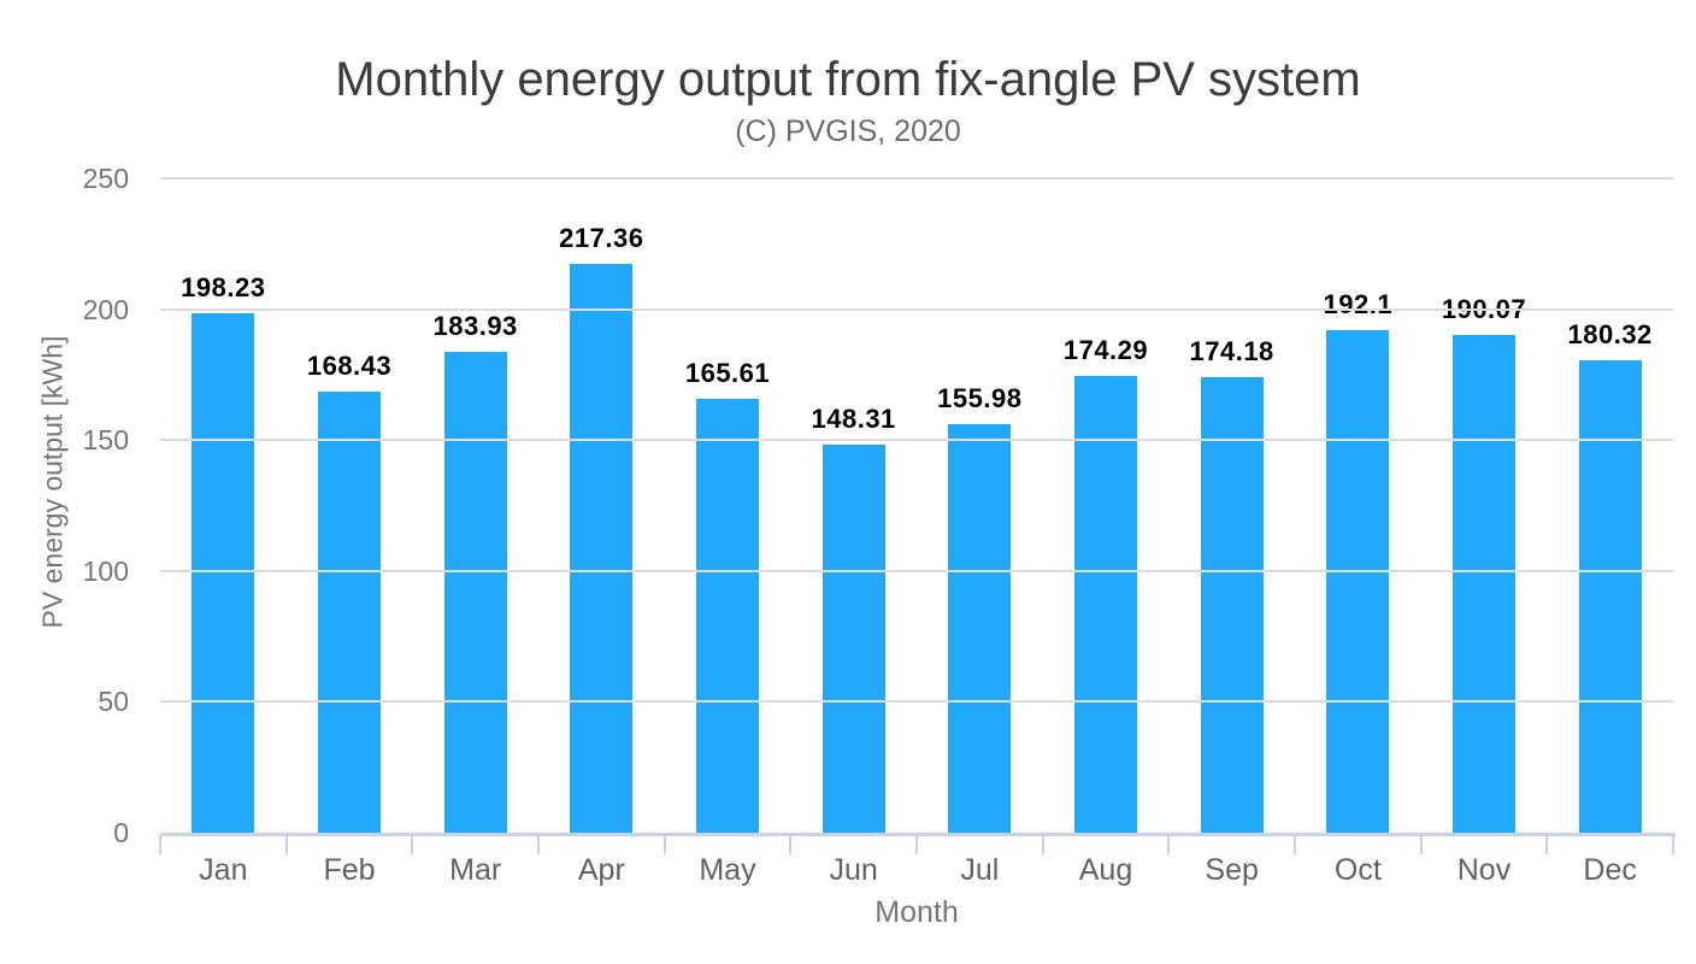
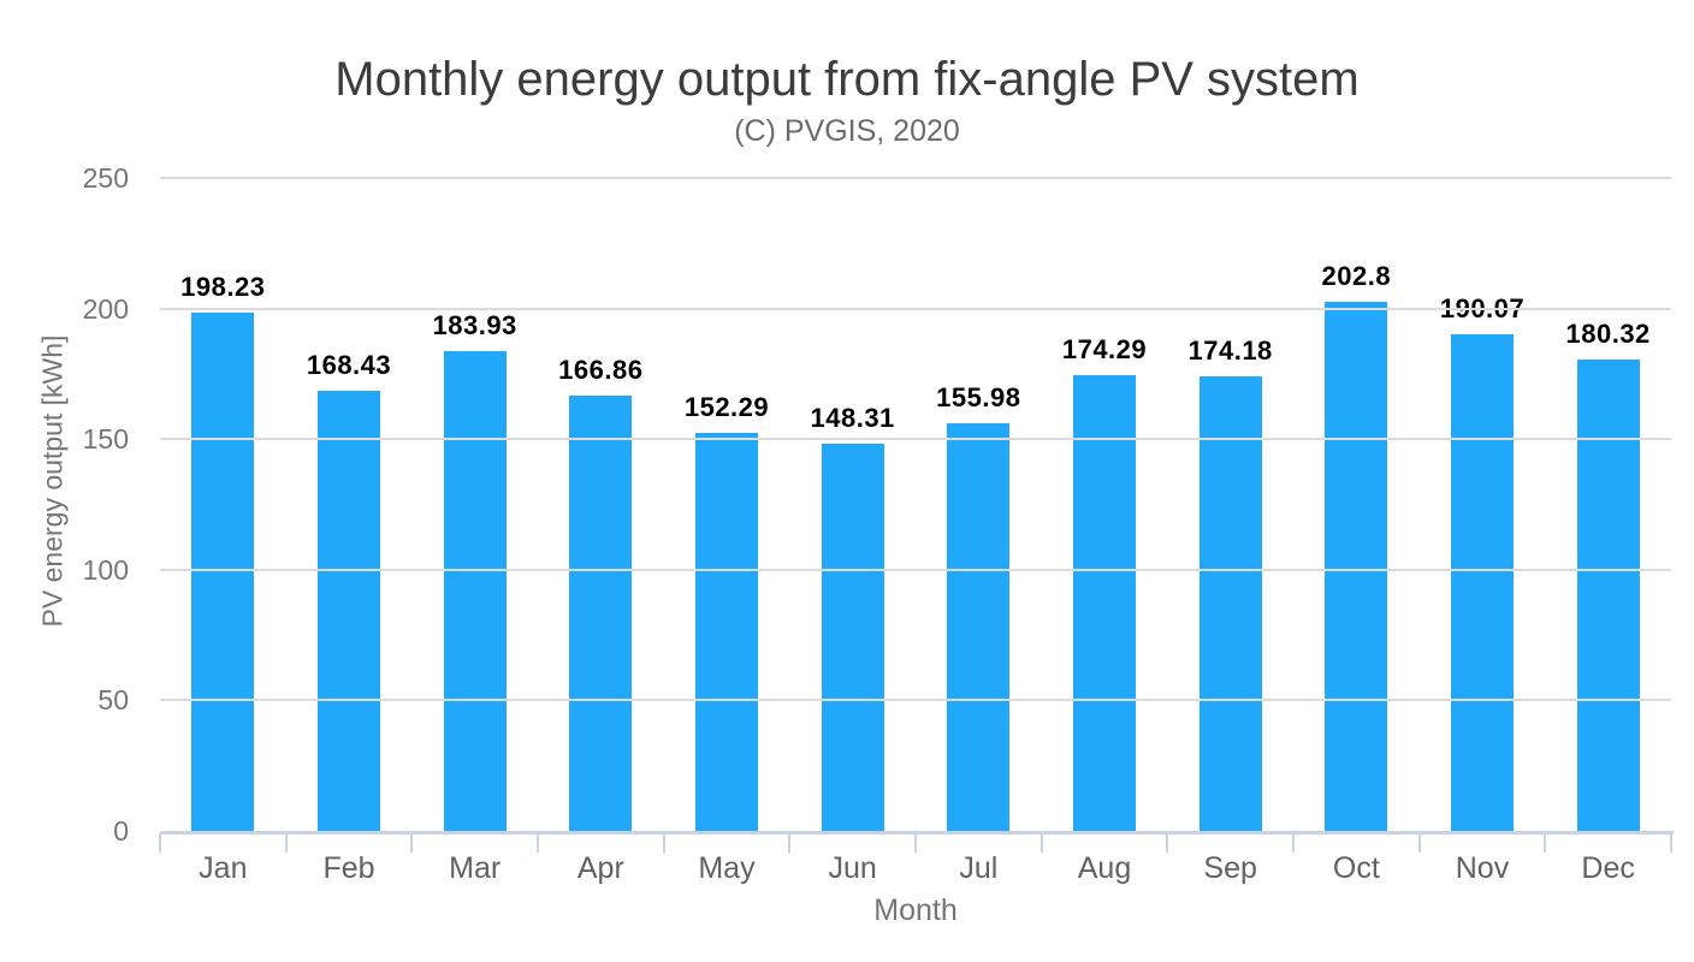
Apr: 217.36 -> 166.86
May: 165.61 -> 152.29
Oct: 192.1 -> 202.8
